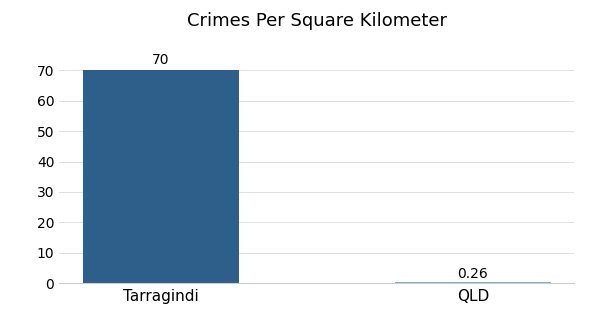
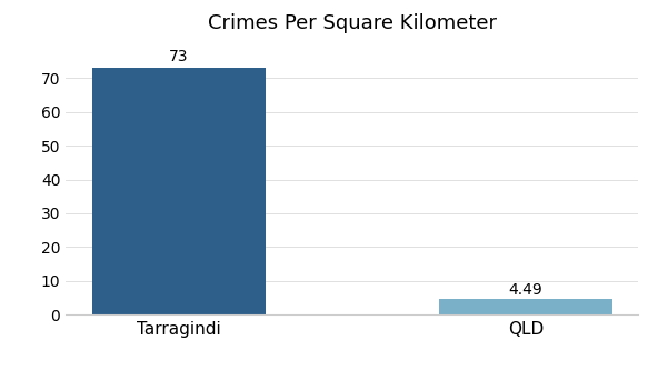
Tarragindi: 70 -> 73
QLD: 0.26 -> 4.49
